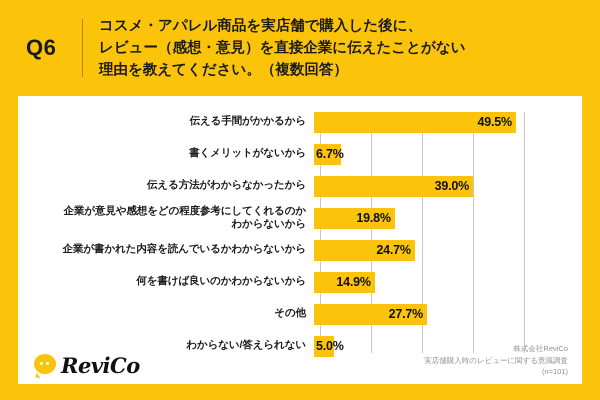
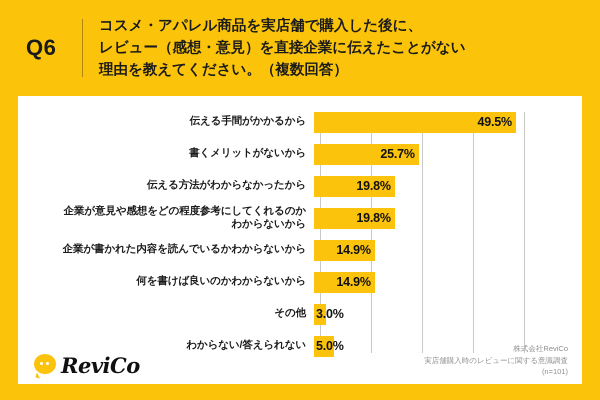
書くメリットがないから: 6.7% -> 25.7%
伝える方法がわからなかったから: 39.0% -> 19.8%
企業が書かれた内容を読んでいるかわからないから: 24.7% -> 14.9%
その他: 27.7% -> 3.0%
